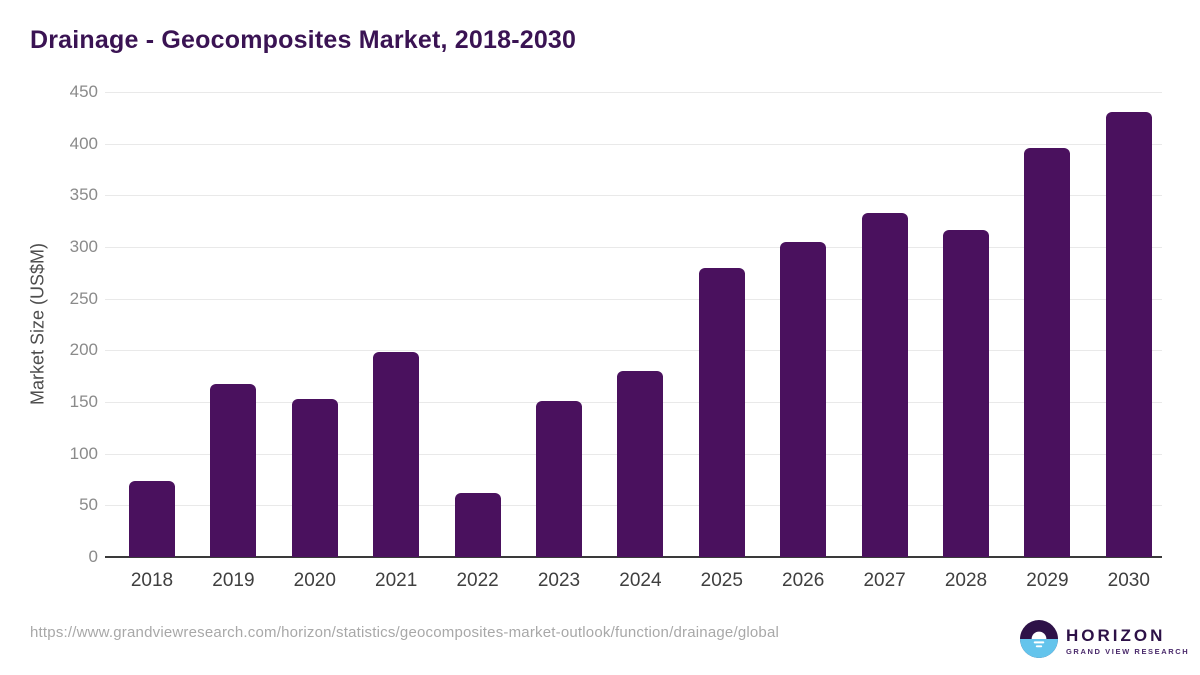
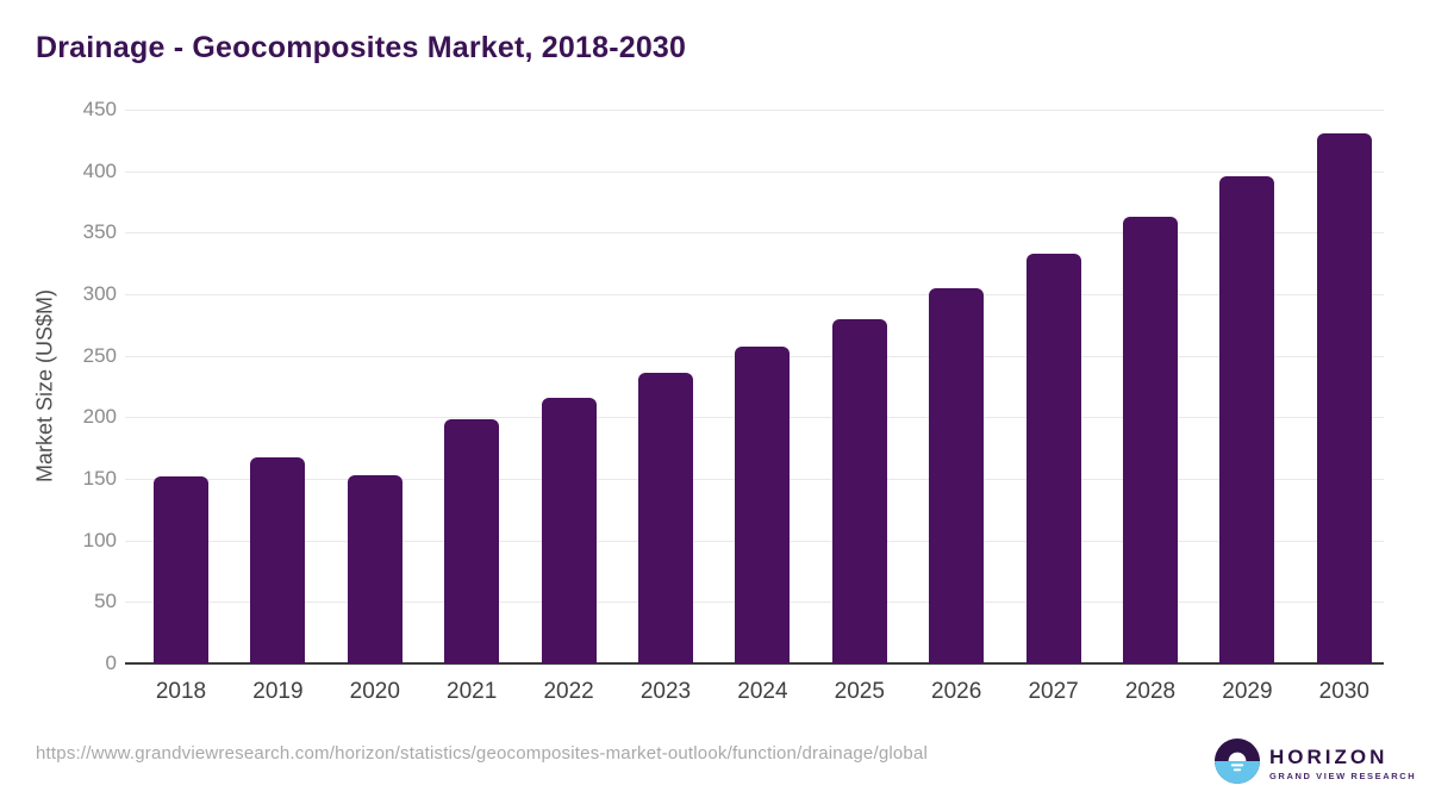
2018: 74 -> 152
2022: 62 -> 216
2023: 151 -> 236
2024: 180 -> 257
2028: 316 -> 363
